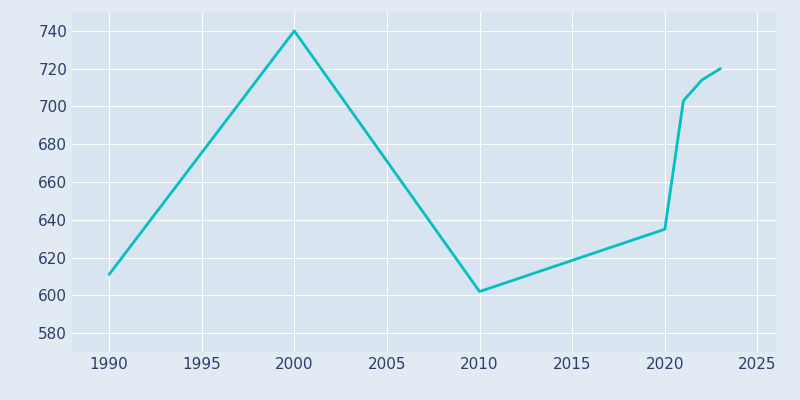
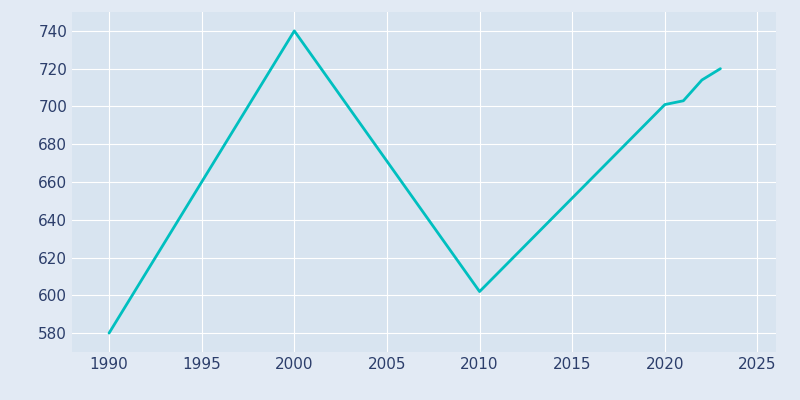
1990: 611 -> 580
2020: 635 -> 701
